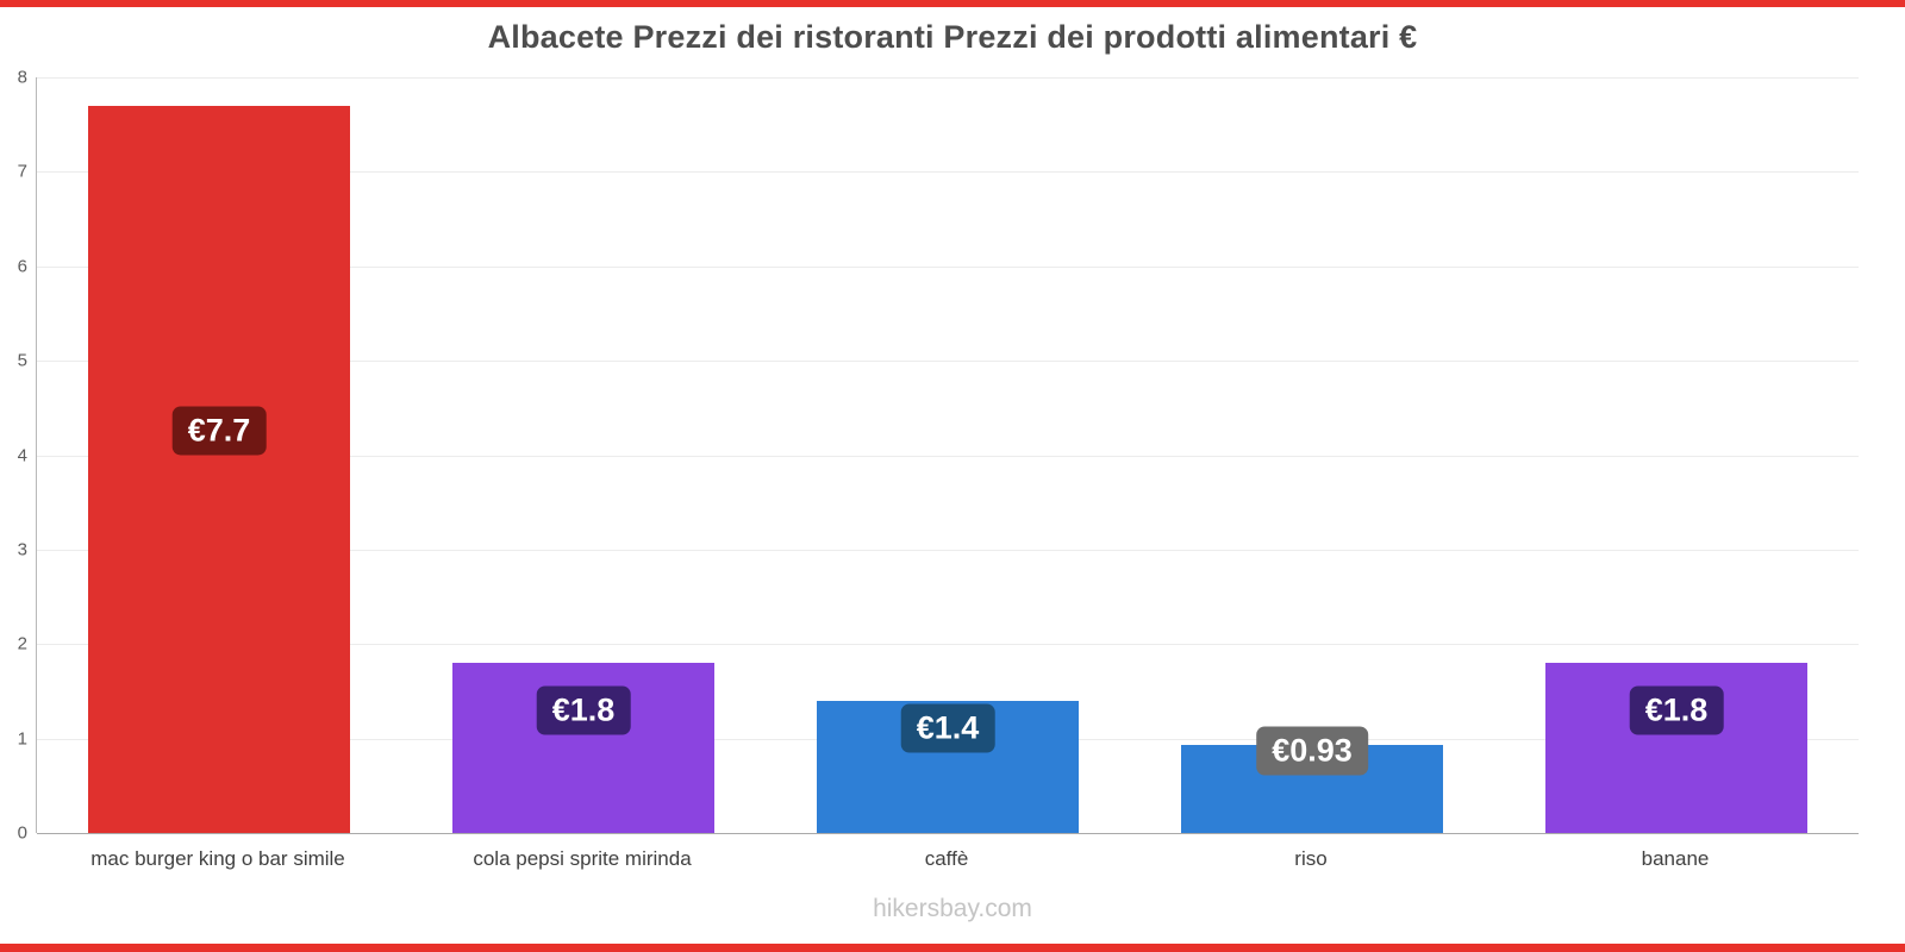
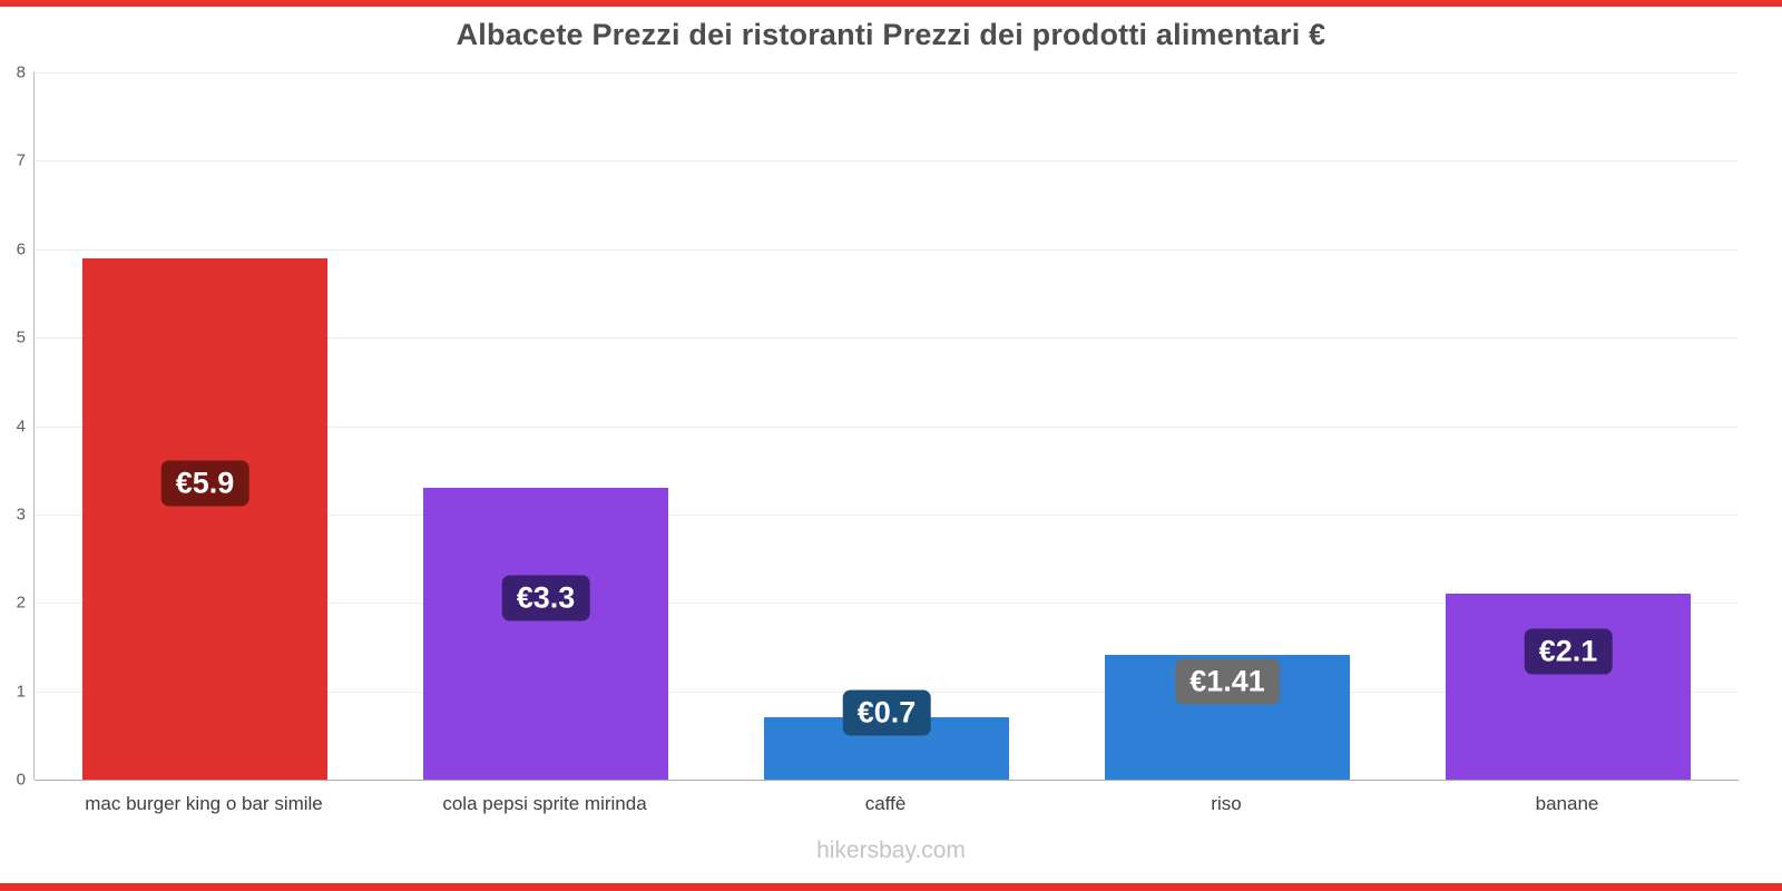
mac burger king o bar simile: €7.7 -> €5.9
cola pepsi sprite mirinda: €1.8 -> €3.3
caffè: €1.4 -> €0.7
riso: €0.93 -> €1.41
banane: €1.8 -> €2.1
